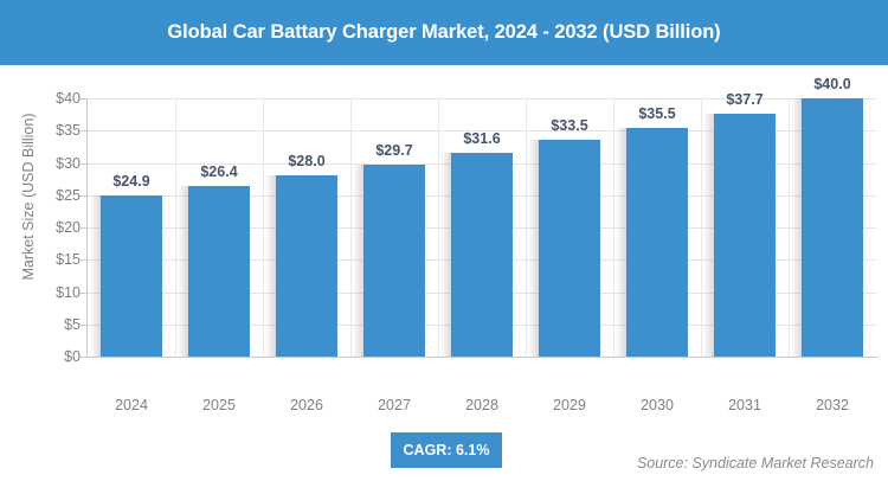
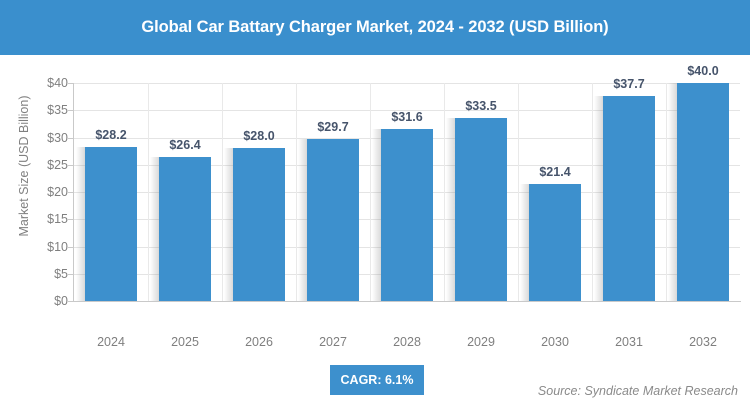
2024: $24.9 -> $28.2
2030: $35.5 -> $21.4
